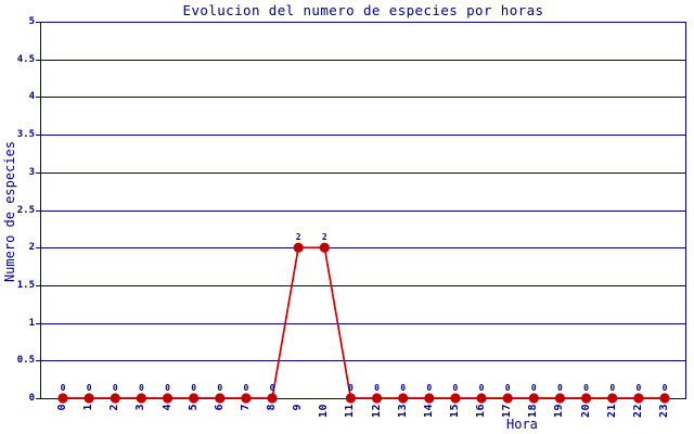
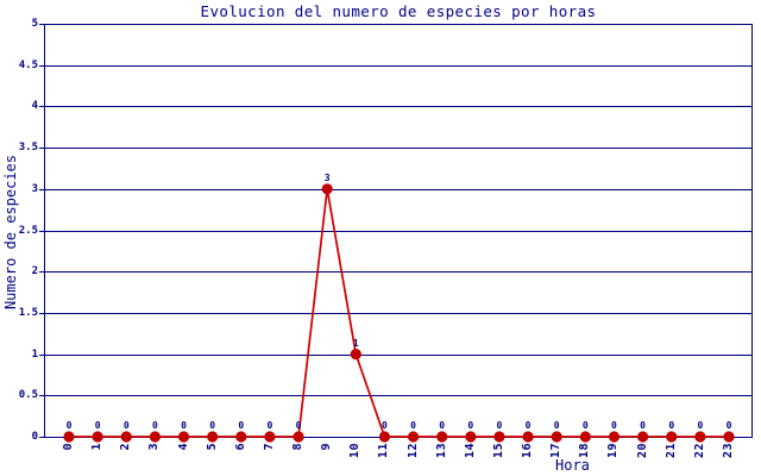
9: 2 -> 3
10: 2 -> 1
